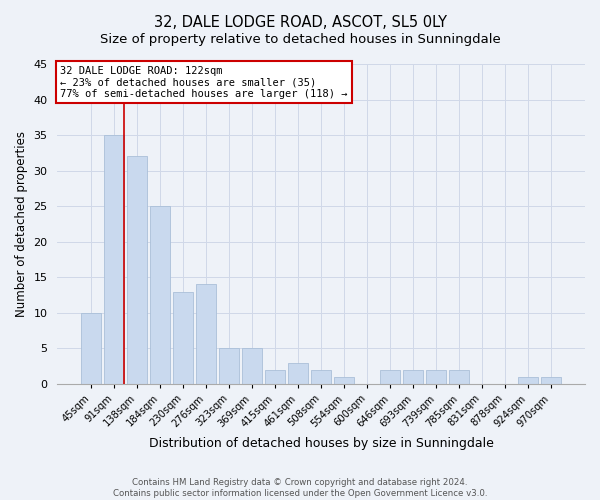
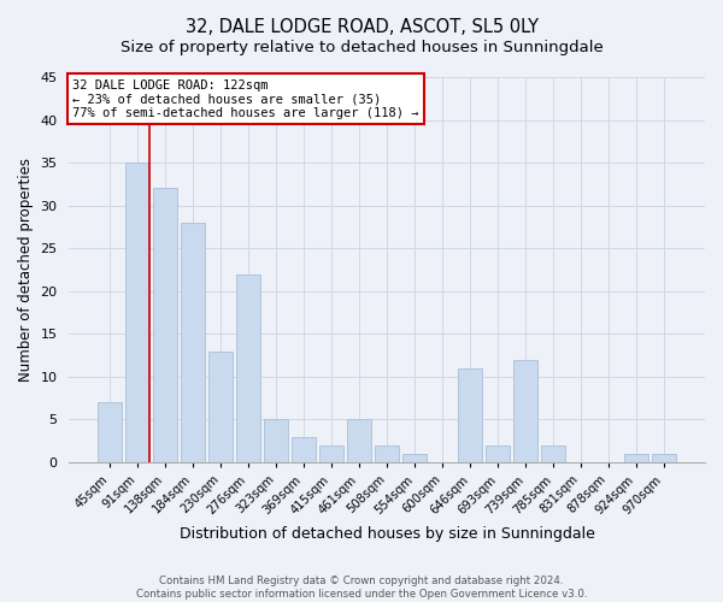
45sqm: 10 -> 7
184sqm: 25 -> 28
276sqm: 14 -> 22
369sqm: 5 -> 3
461sqm: 3 -> 5
646sqm: 2 -> 11
739sqm: 2 -> 12
